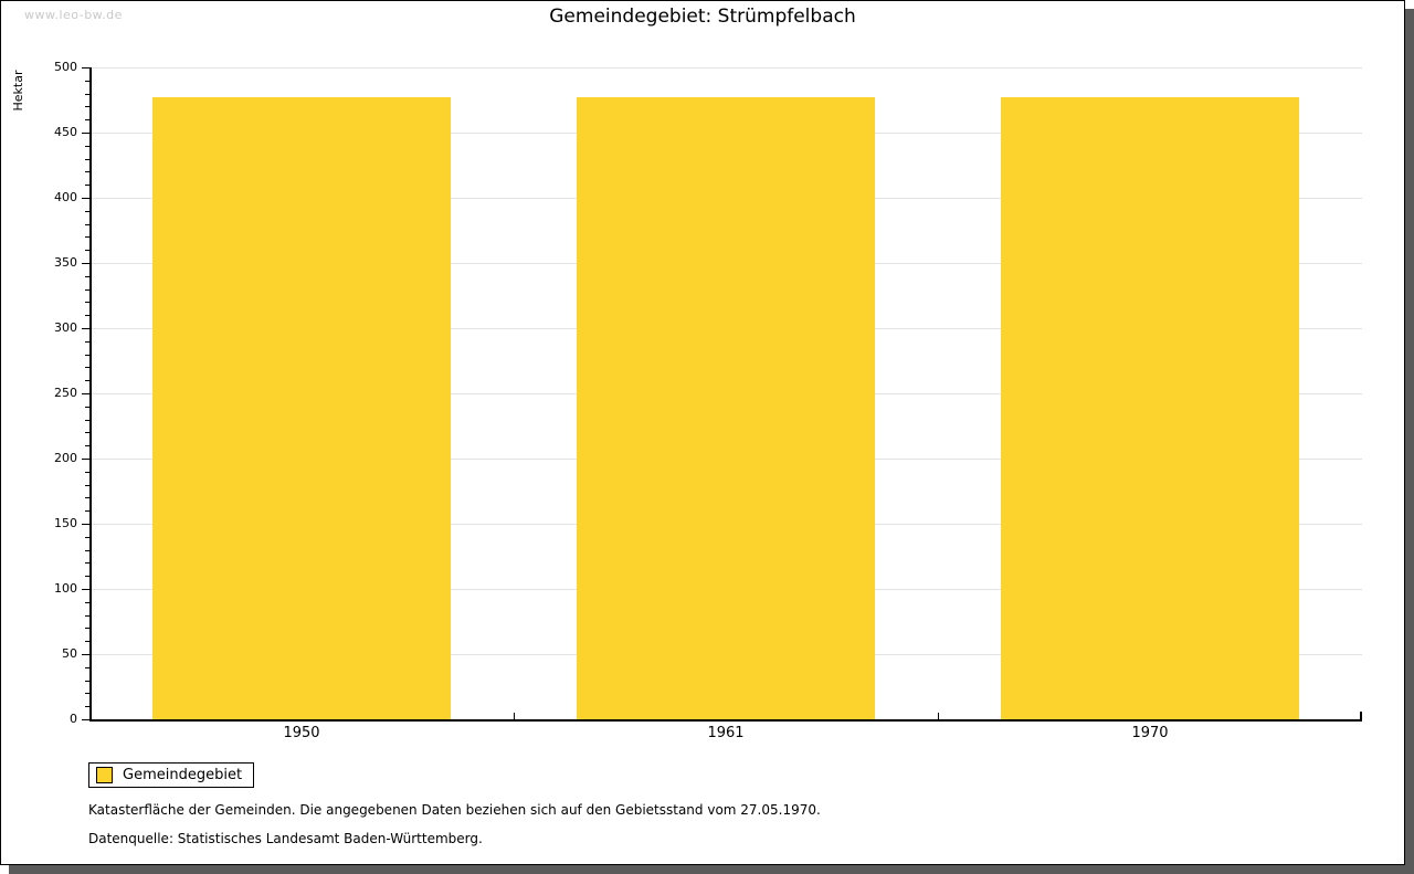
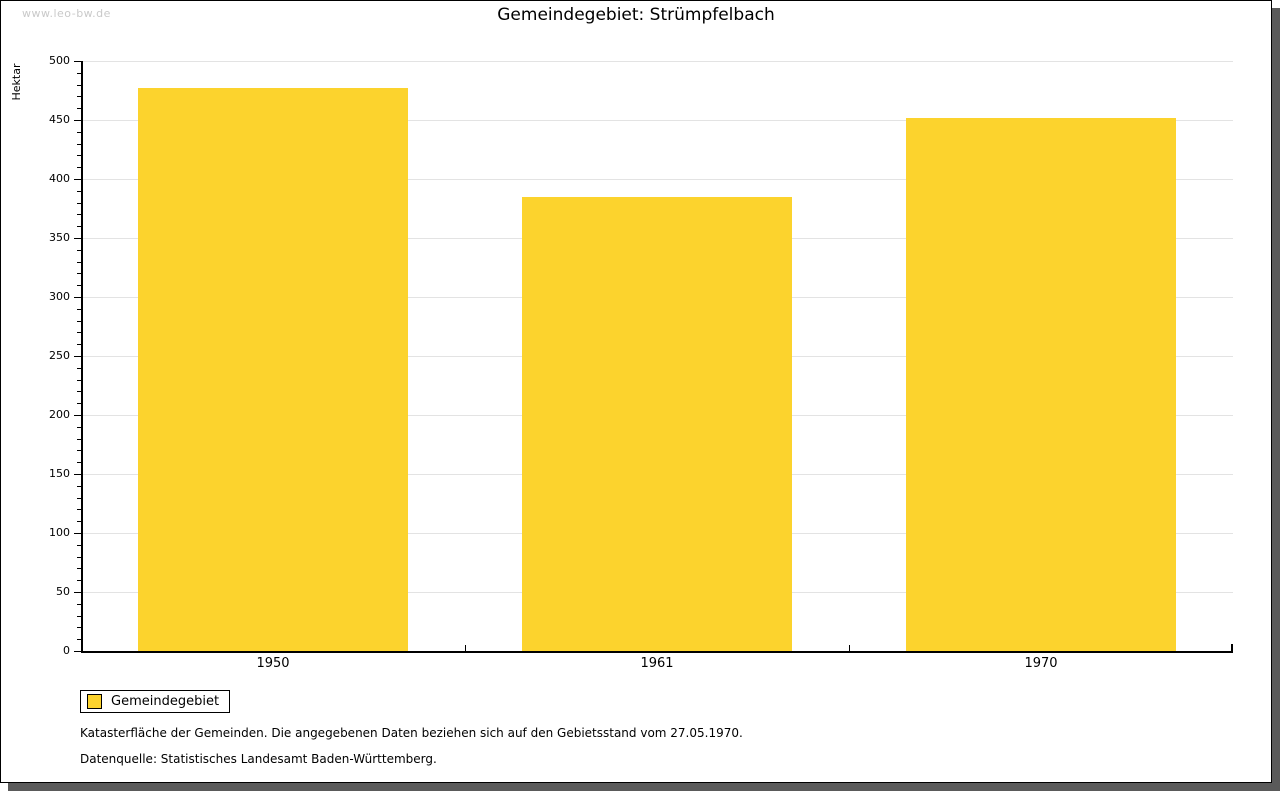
1961: 477 -> 385
1970: 477 -> 452
